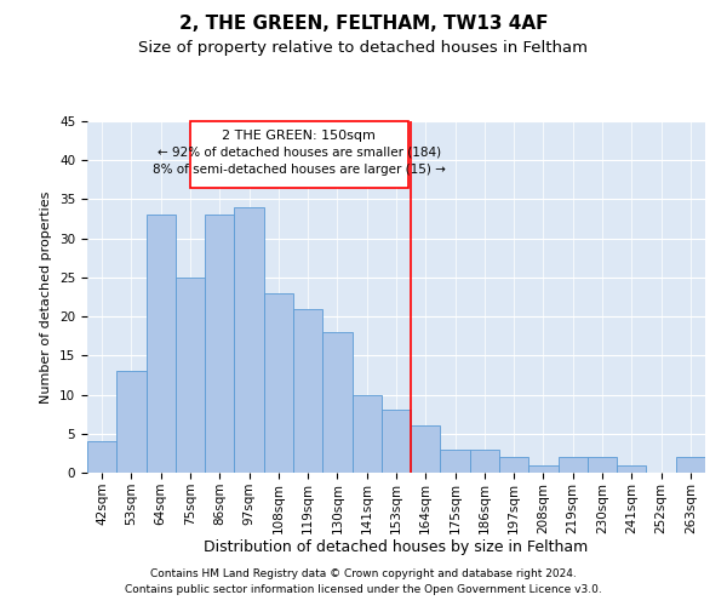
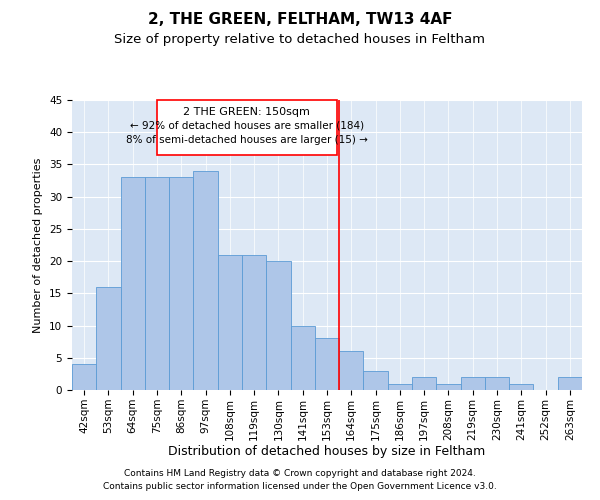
53sqm: 13 -> 16
75sqm: 25 -> 33
108sqm: 23 -> 21
130sqm: 18 -> 20
186sqm: 3 -> 1
